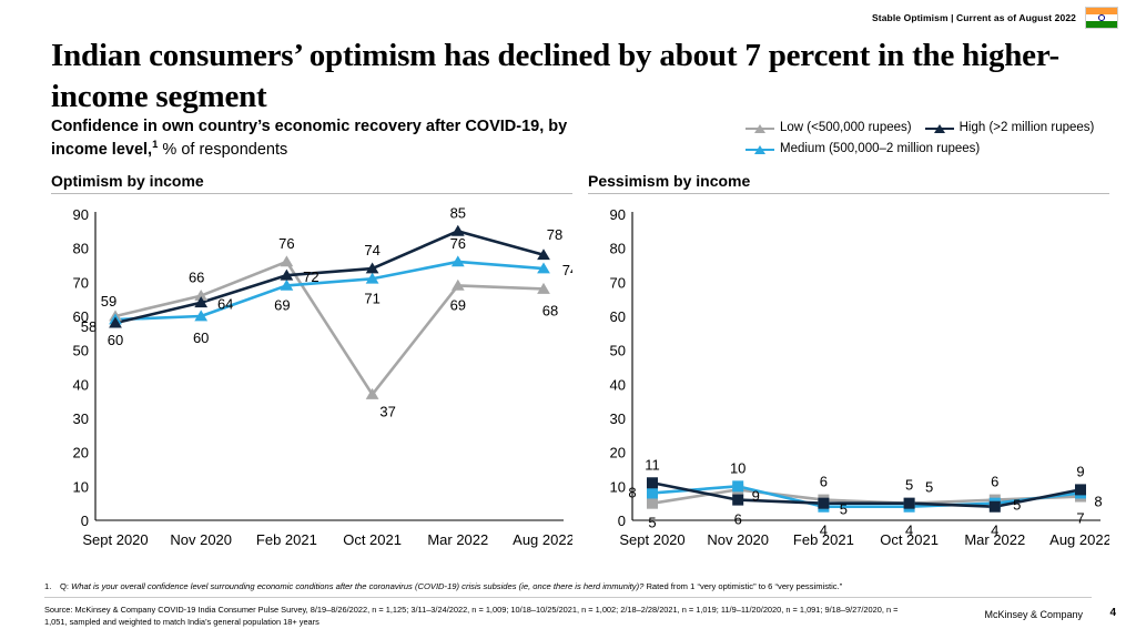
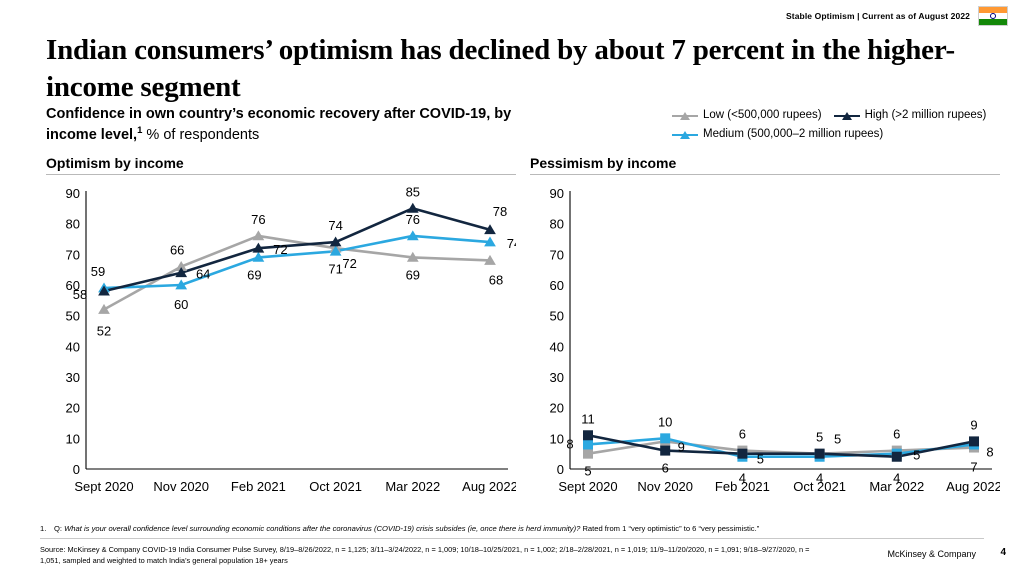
Optimism by income/Low (<500,000 rupees)/Sept 2020: 60 -> 52
Optimism by income/Low (<500,000 rupees)/Oct 2021: 37 -> 72
